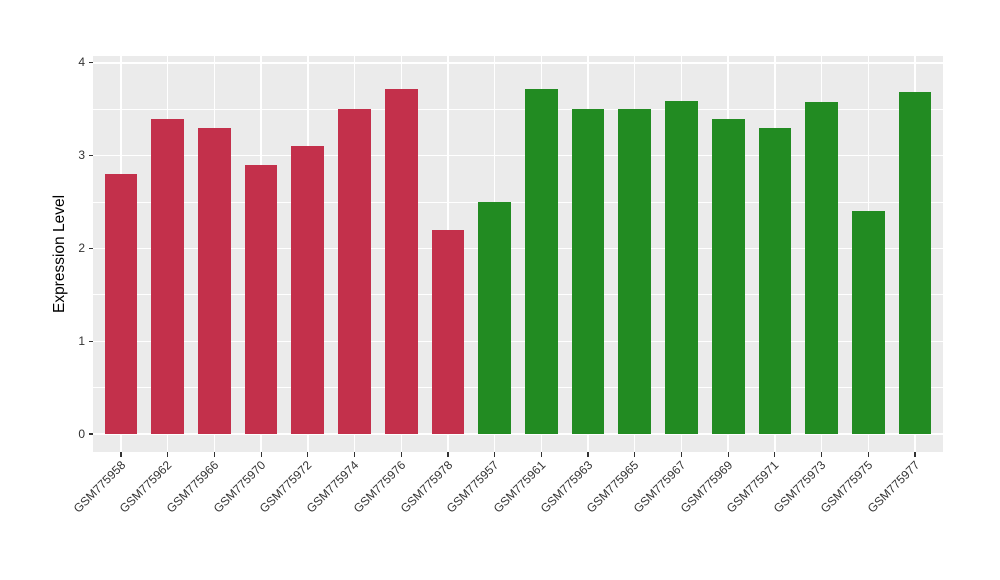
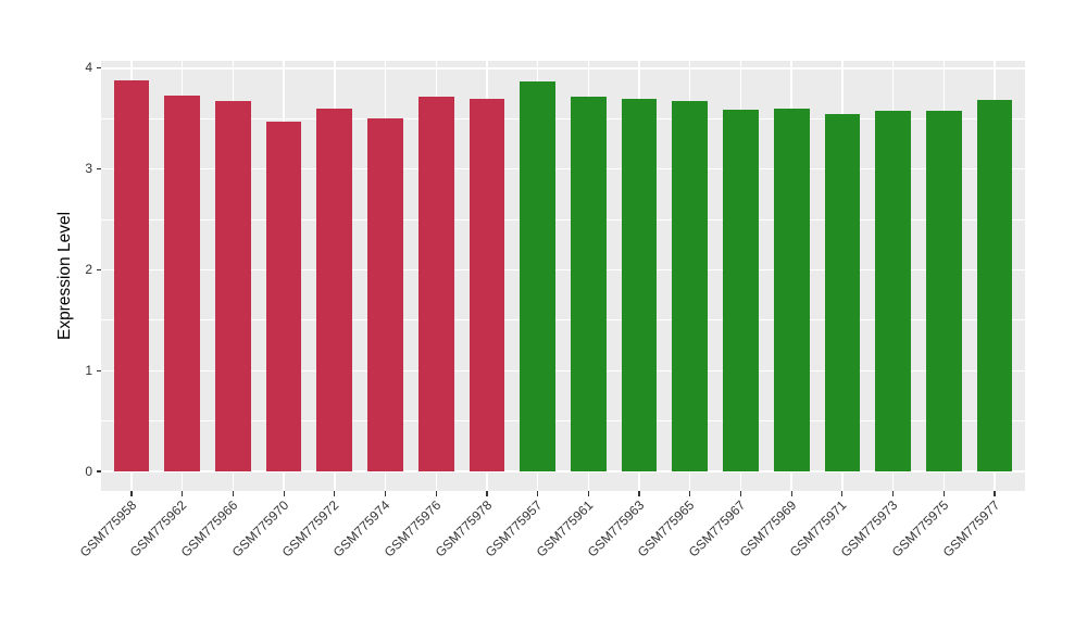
GSM775958: 2.8 -> 3.9
GSM775962: 3.4 -> 3.7
GSM775966: 3.3 -> 3.7
GSM775970: 2.9 -> 3.5
GSM775972: 3.1 -> 3.6
GSM775978: 2.2 -> 3.7
GSM775957: 2.5 -> 3.9
GSM775963: 3.5 -> 3.7
GSM775965: 3.5 -> 3.7
GSM775969: 3.4 -> 3.6
GSM775971: 3.3 -> 3.5
GSM775975: 2.4 -> 3.6
